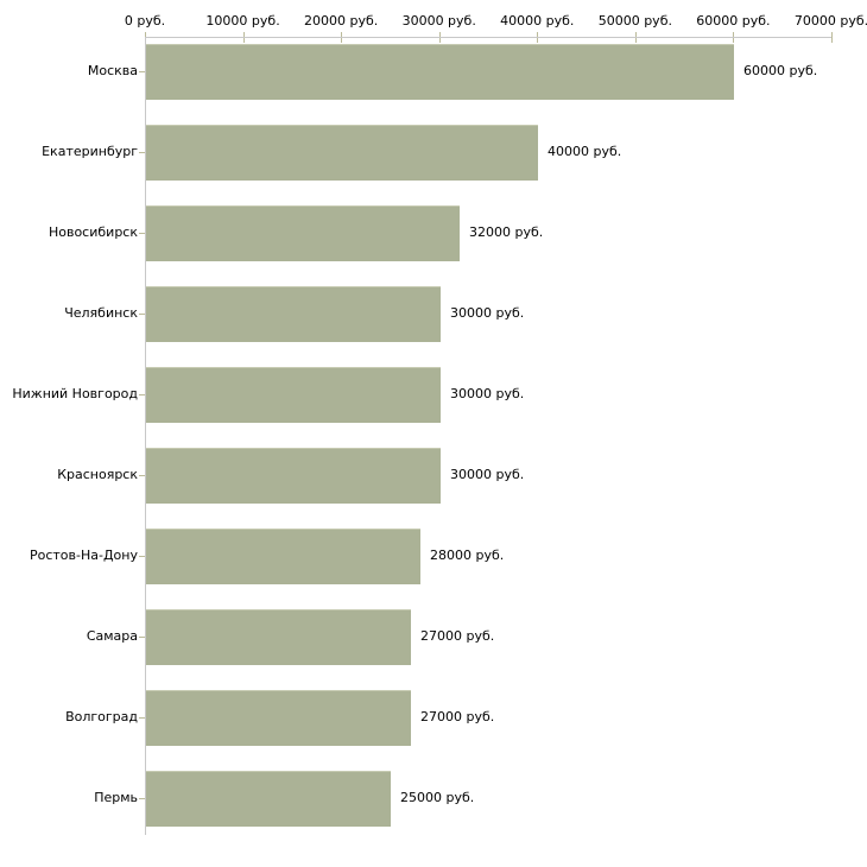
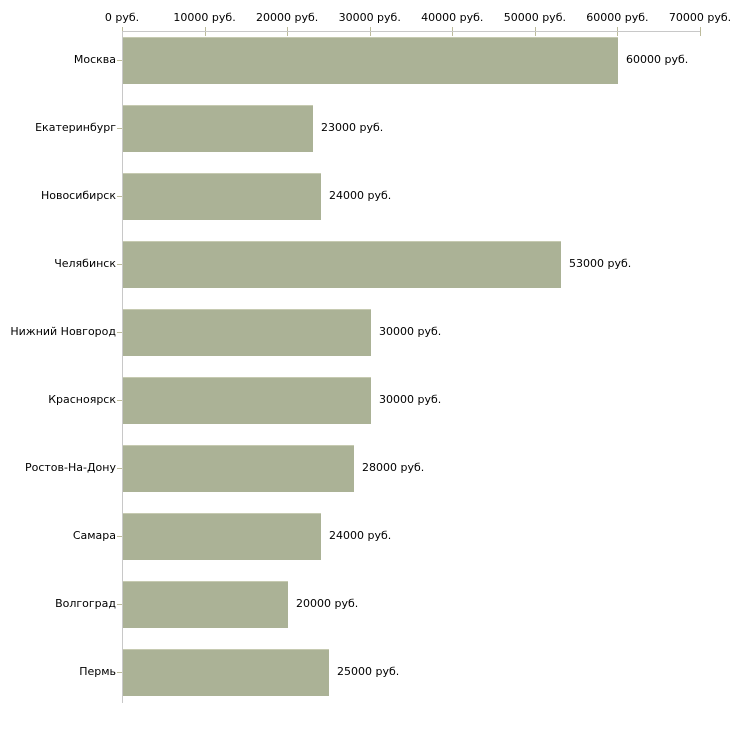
Екатеринбург: 40000 -> 23000
Новосибирск: 32000 -> 24000
Челябинск: 30000 -> 53000
Самара: 27000 -> 24000
Волгоград: 27000 -> 20000
